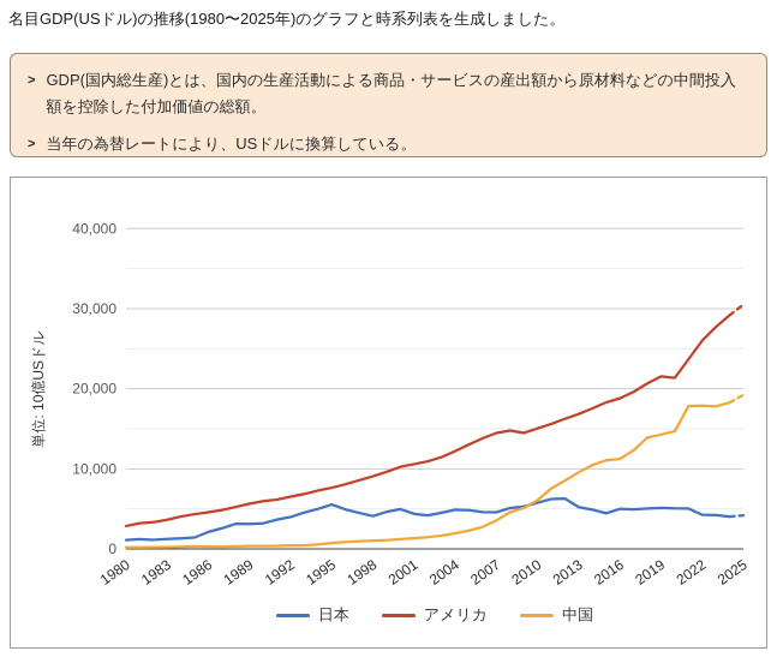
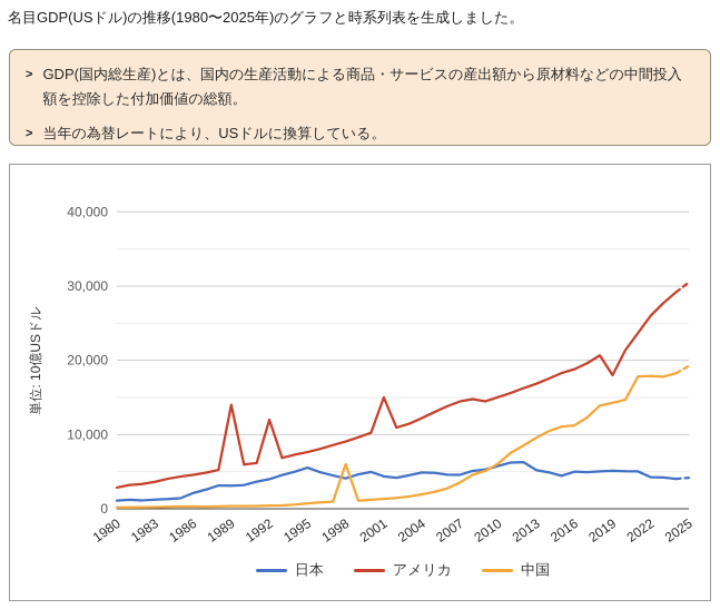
アメリカ/1989: 6000 -> 14000
アメリカ/1992: 7000 -> 12000
中国/1998: 1000 -> 6000
アメリカ/2001: 11000 -> 15000
アメリカ/2019: 22000 -> 18000
